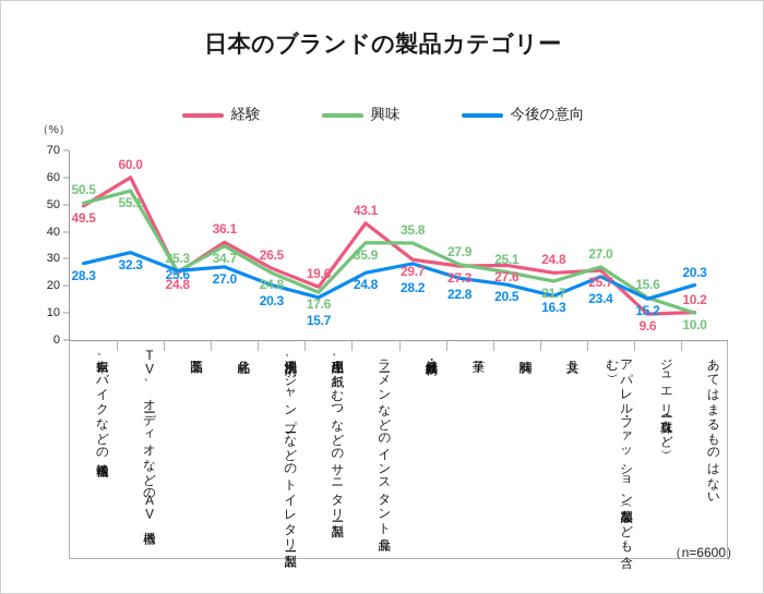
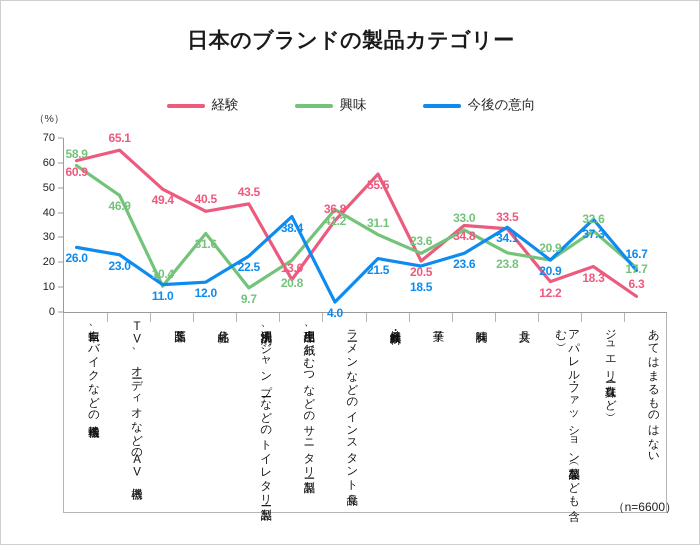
経験/自転車、バイクなどの輸送機器: 49.5 -> 60.9
興味/自転車、バイクなどの輸送機器: 50.5 -> 58.9
今後の意向/自転車、バイクなどの輸送機器: 28.3 -> 26.0
経験/TV、オーディオなどのAV機器: 60.0 -> 65.1
興味/TV、オーディオなどのAV機器: 55.1 -> 46.9
今後の意向/TV、オーディオなどのAV機器: 32.3 -> 23.0
経験/医薬品: 24.8 -> 49.4
興味/医薬品: 25.3 -> 10.4
今後の意向/医薬品: 25.6 -> 11.0
経験/化粧品: 36.1 -> 40.5
興味/化粧品: 34.7 -> 31.6
今後の意向/化粧品: 27.0 -> 12.0
経験/洗濯用洗剤、ジャンプーなどのトイレタリー製品: 26.5 -> 43.5
興味/洗濯用洗剤、ジャンプーなどのトイレタリー製品: 24.8 -> 9.7
今後の意向/洗濯用洗剤、ジャンプーなどのトイレタリー製品: 20.3 -> 22.5
経験/生理用品、紙おむつなどのサニタリー製品: 19.6 -> 13.0
興味/生理用品、紙おむつなどのサニタリー製品: 17.6 -> 20.8
今後の意向/生理用品、紙おむつなどのサニタリー製品: 15.7 -> 38.4
経験/ラーメンなどのインスタント食品: 43.1 -> 36.8
興味/ラーメンなどのインスタント食品: 35.9 -> 41.2
今後の意向/ラーメンなどのインスタント食品: 24.8 -> 4.0
経験/健康食品・飲料: 29.7 -> 55.5
興味/健康食品・飲料: 35.8 -> 31.1
今後の意向/健康食品・飲料: 28.2 -> 21.5
経験/菓子: 27.3 -> 20.5
興味/菓子: 27.9 -> 23.6
今後の意向/菓子: 22.8 -> 18.5
経験/調味料: 27.6 -> 34.8
興味/調味料: 25.1 -> 33.0
今後の意向/調味料: 20.5 -> 23.6
経験/文具: 24.8 -> 33.5
興味/文具: 21.7 -> 23.8
今後の意向/文具: 16.3 -> 34.1
経験/アパレル・ファッション（革製品なども含む）: 25.7 -> 12.2
興味/アパレル・ファッション（革製品なども含む）: 27.0 -> 20.9
今後の意向/アパレル・ファッション（革製品なども含む）: 23.4 -> 20.9
経験/ジュエリー（真珠など）: 9.6 -> 18.3
興味/ジュエリー（真珠など）: 15.6 -> 32.6
今後の意向/ジュエリー（真珠など）: 15.2 -> 37.3
経験/あてはまるものはない: 10.2 -> 6.3
興味/あてはまるものはない: 10.0 -> 17.7
今後の意向/あてはまるものはない: 20.3 -> 16.7
